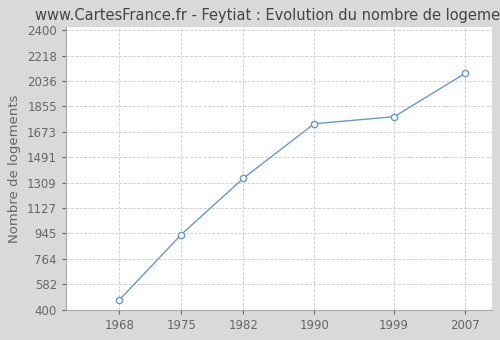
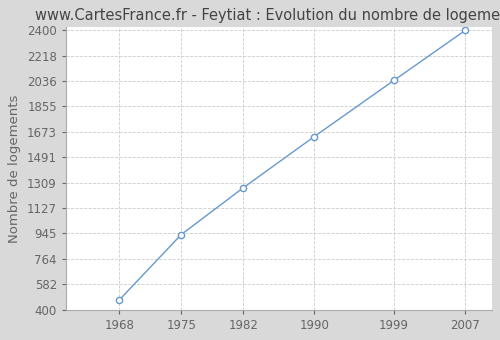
1982: 1340 -> 1270
1990: 1730 -> 1640
1999: 1780 -> 2040
2007: 2090 -> 2400
